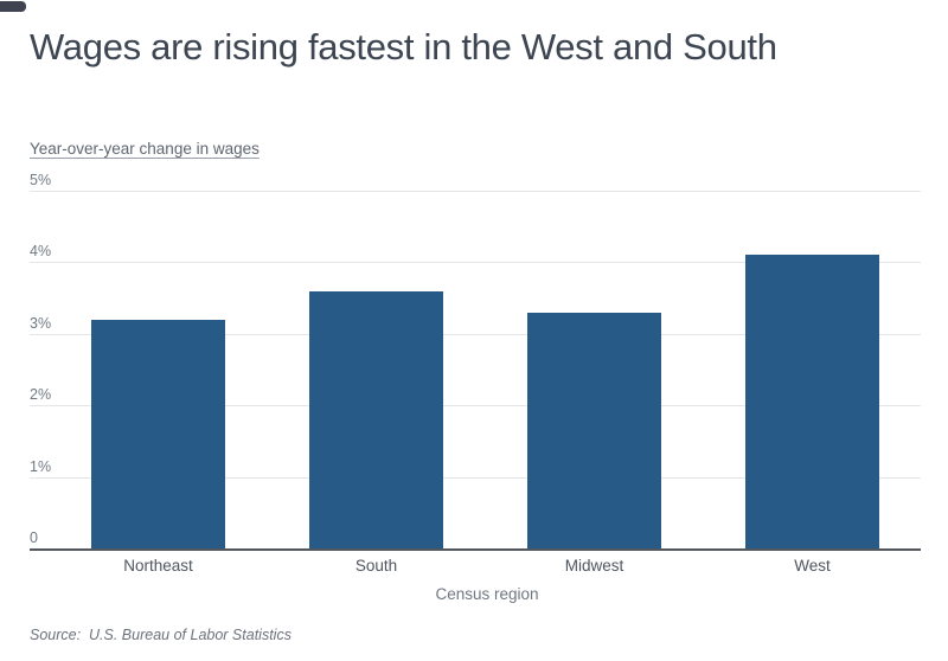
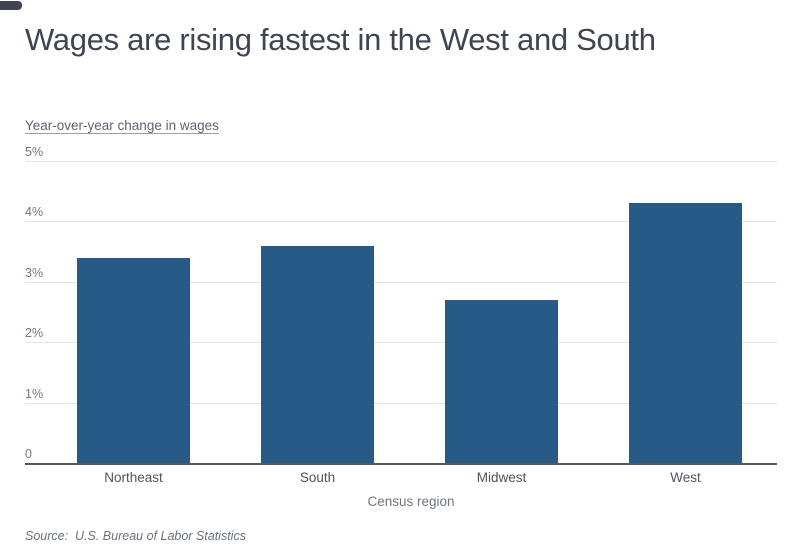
Northeast: 3.2% -> 3.4%
Midwest: 3.3% -> 2.7%
West: 4.1% -> 4.3%
